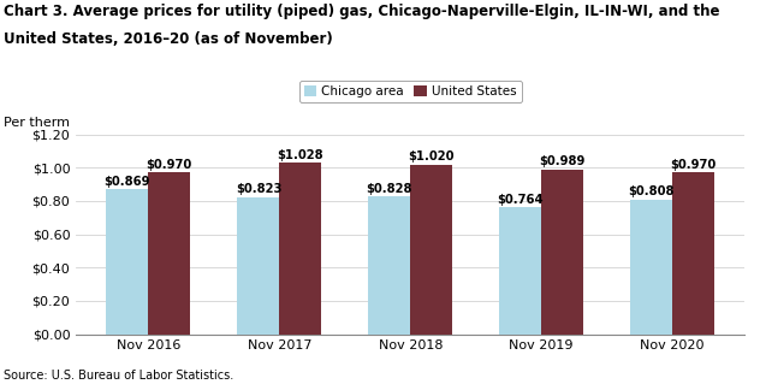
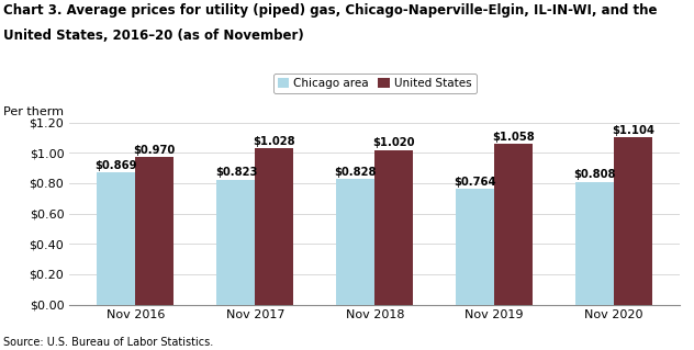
United States/Nov 2019: $0.989 -> $1.058
United States/Nov 2020: $0.970 -> $1.104
